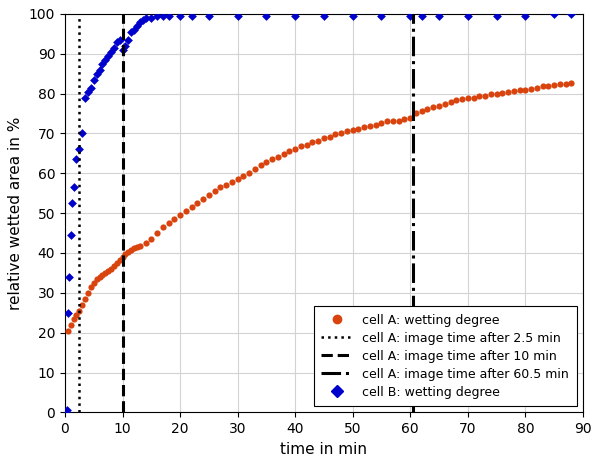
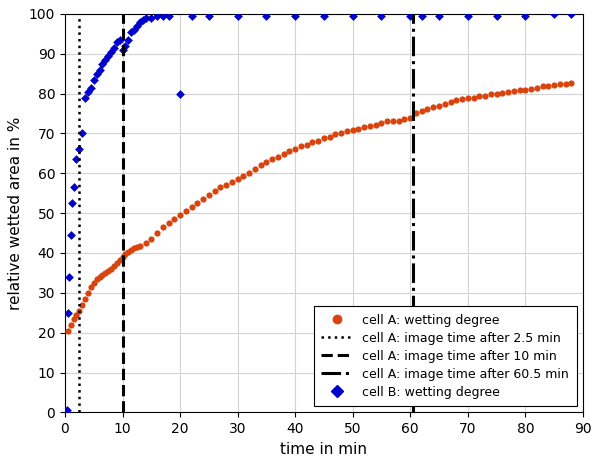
cell B: wetting degree/20: 99.5 -> 80.0
